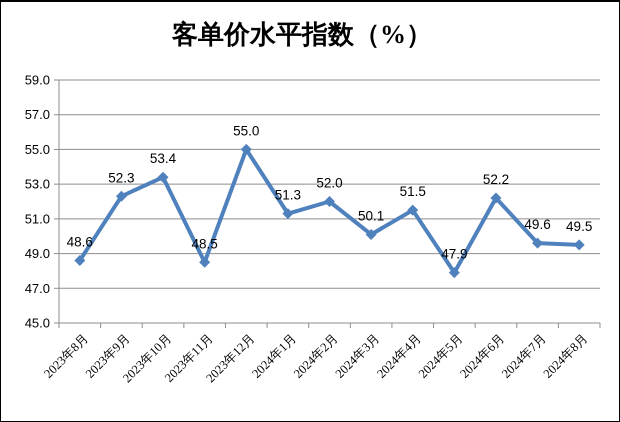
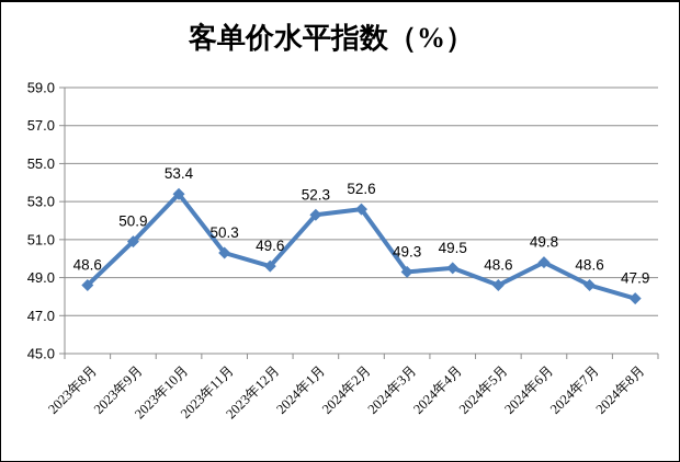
2023年9月: 52.3 -> 50.9
2023年11月: 48.5 -> 50.3
2023年12月: 55.0 -> 49.6
2024年1月: 51.3 -> 52.3
2024年2月: 52.0 -> 52.6
2024年3月: 50.1 -> 49.3
2024年4月: 51.5 -> 49.5
2024年5月: 47.9 -> 48.6
2024年6月: 52.2 -> 49.8
2024年7月: 49.6 -> 48.6
2024年8月: 49.5 -> 47.9
